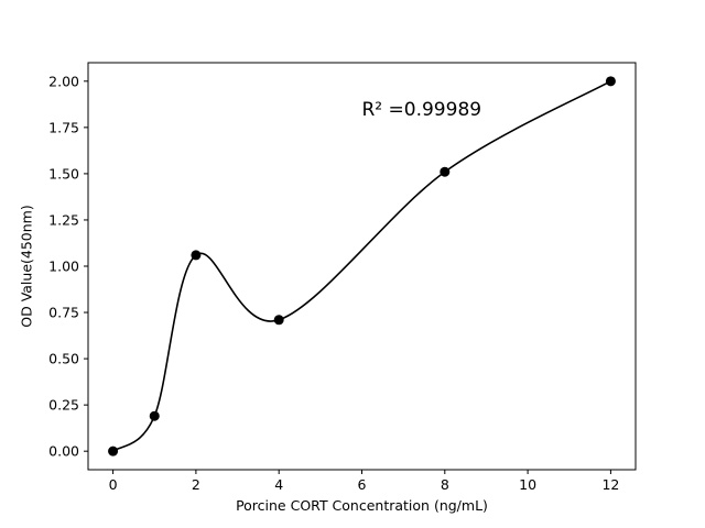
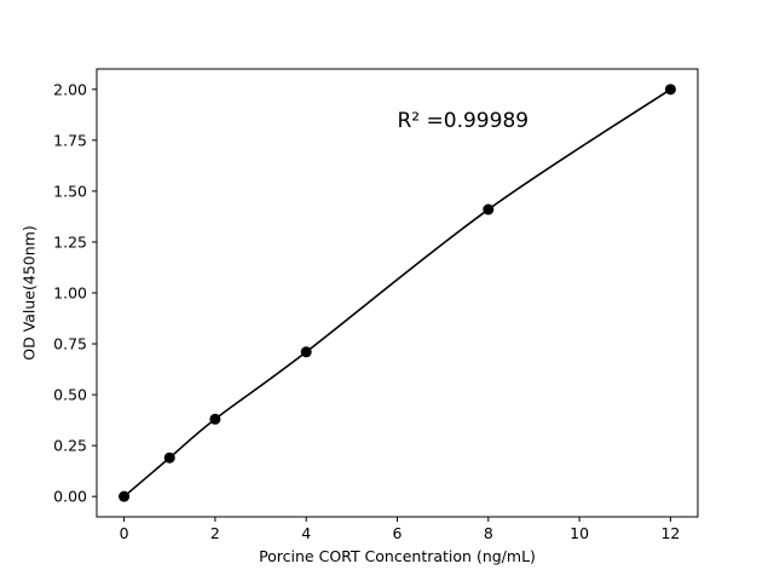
2: 1.06 -> 0.38
8: 1.51 -> 1.41
